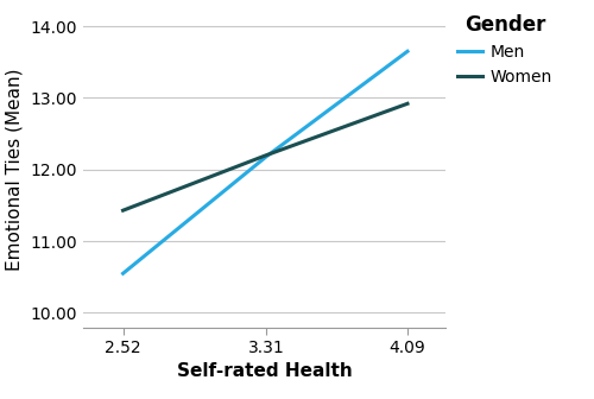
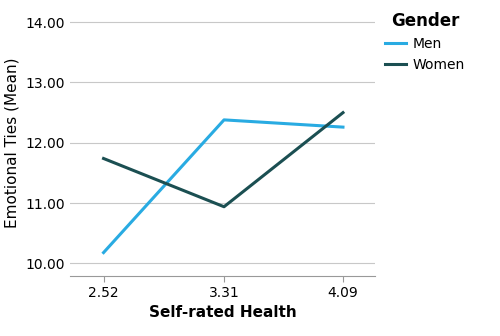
Men/2.52: 10.55 -> 10.18
Women/2.52: 11.43 -> 11.74
Men/3.31: 12.18 -> 12.38
Women/3.31: 12.20 -> 10.94
Men/4.09: 13.65 -> 12.26
Women/4.09: 12.92 -> 12.50
